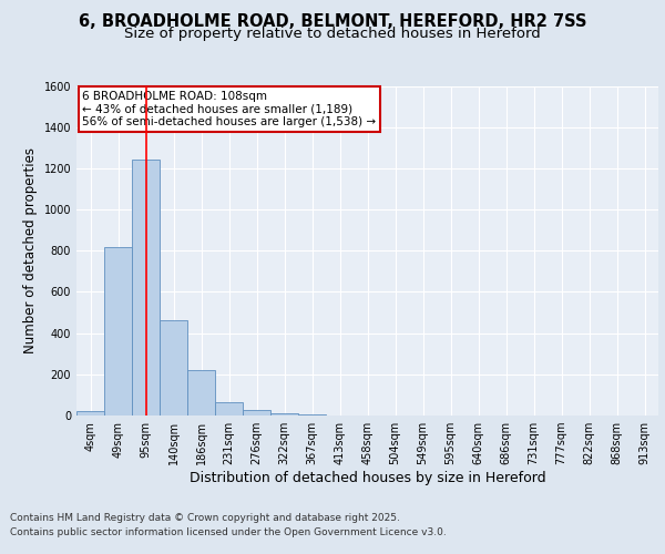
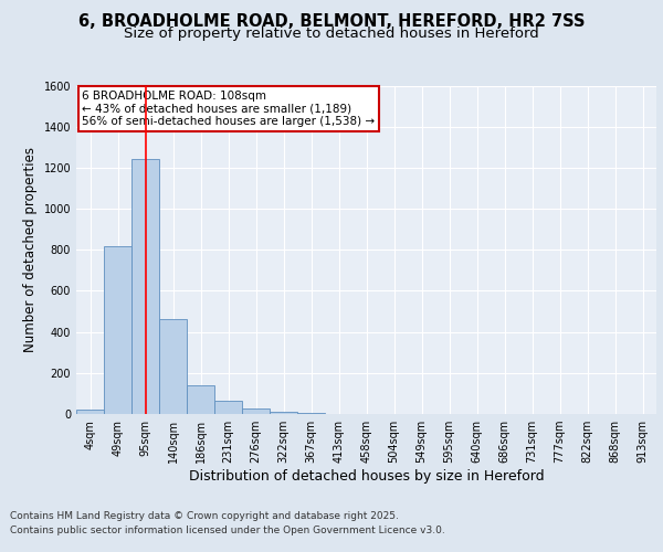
186sqm: 220 -> 140
